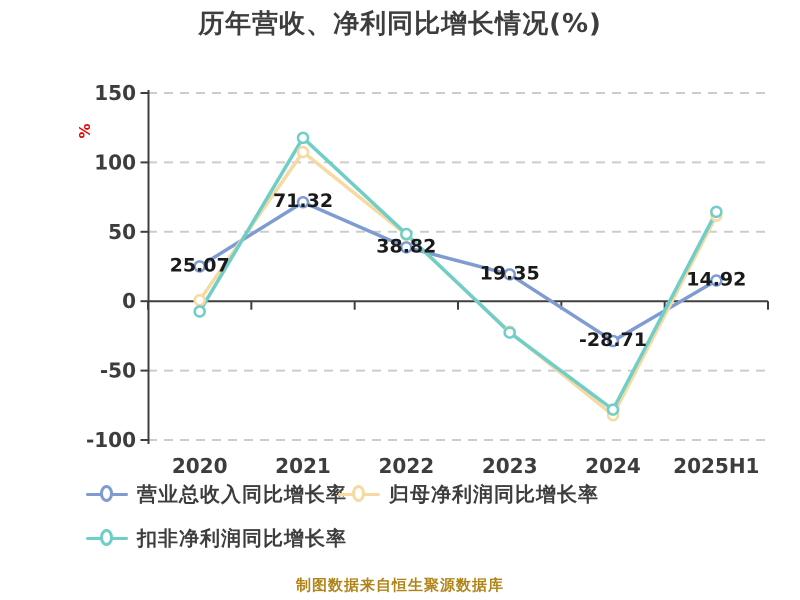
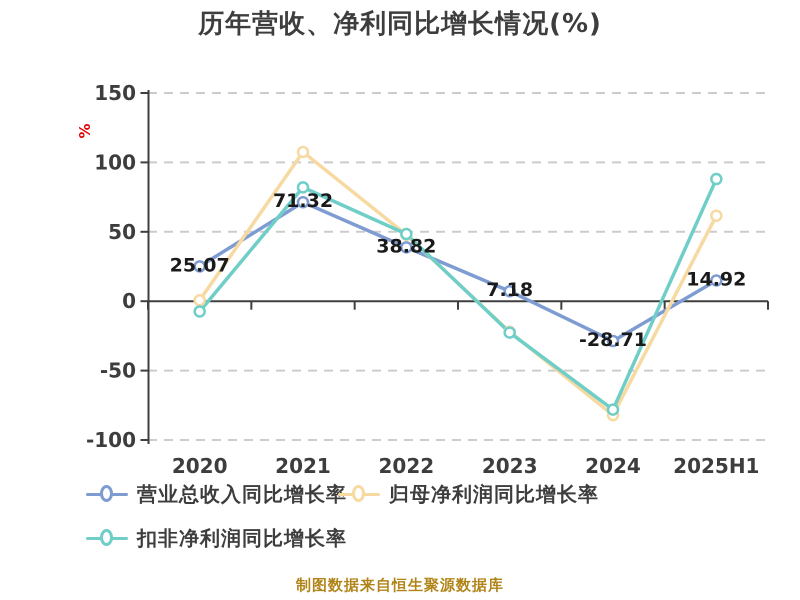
扣非净利润同比增长率/2021: 118 -> 82
营业总收入同比增长率/2023: 19.35 -> 7.18
扣非净利润同比增长率/2025H1: 64 -> 88
